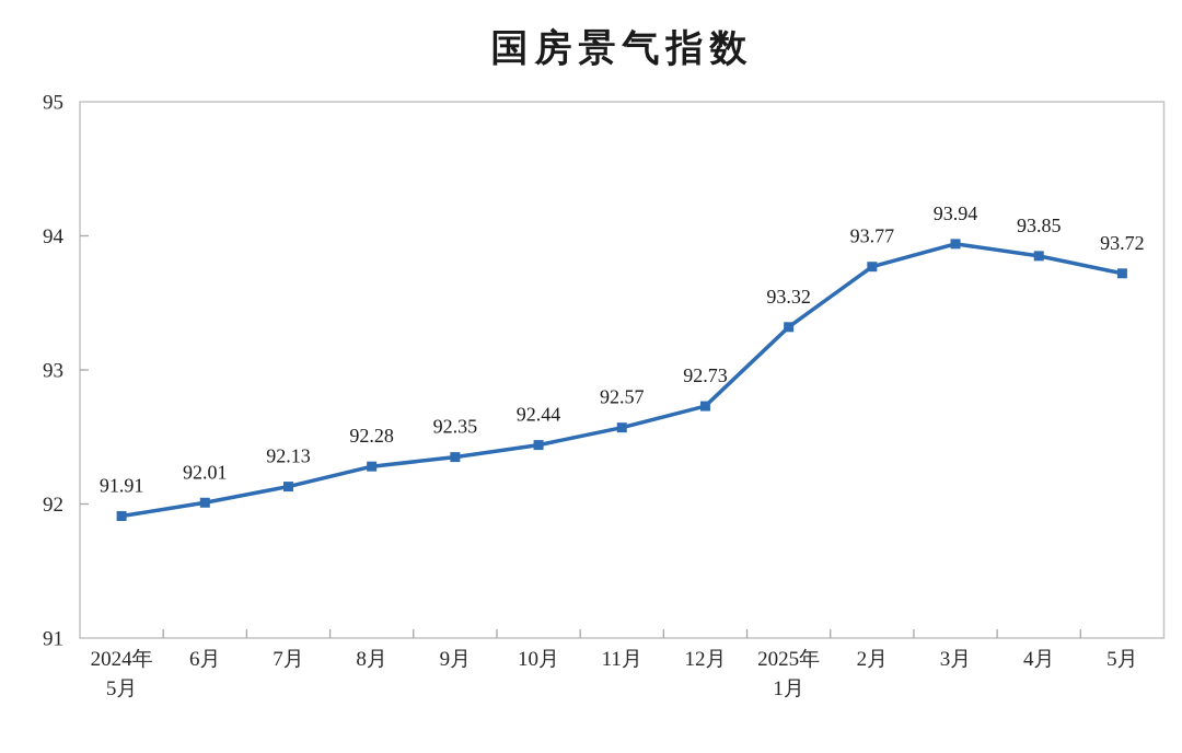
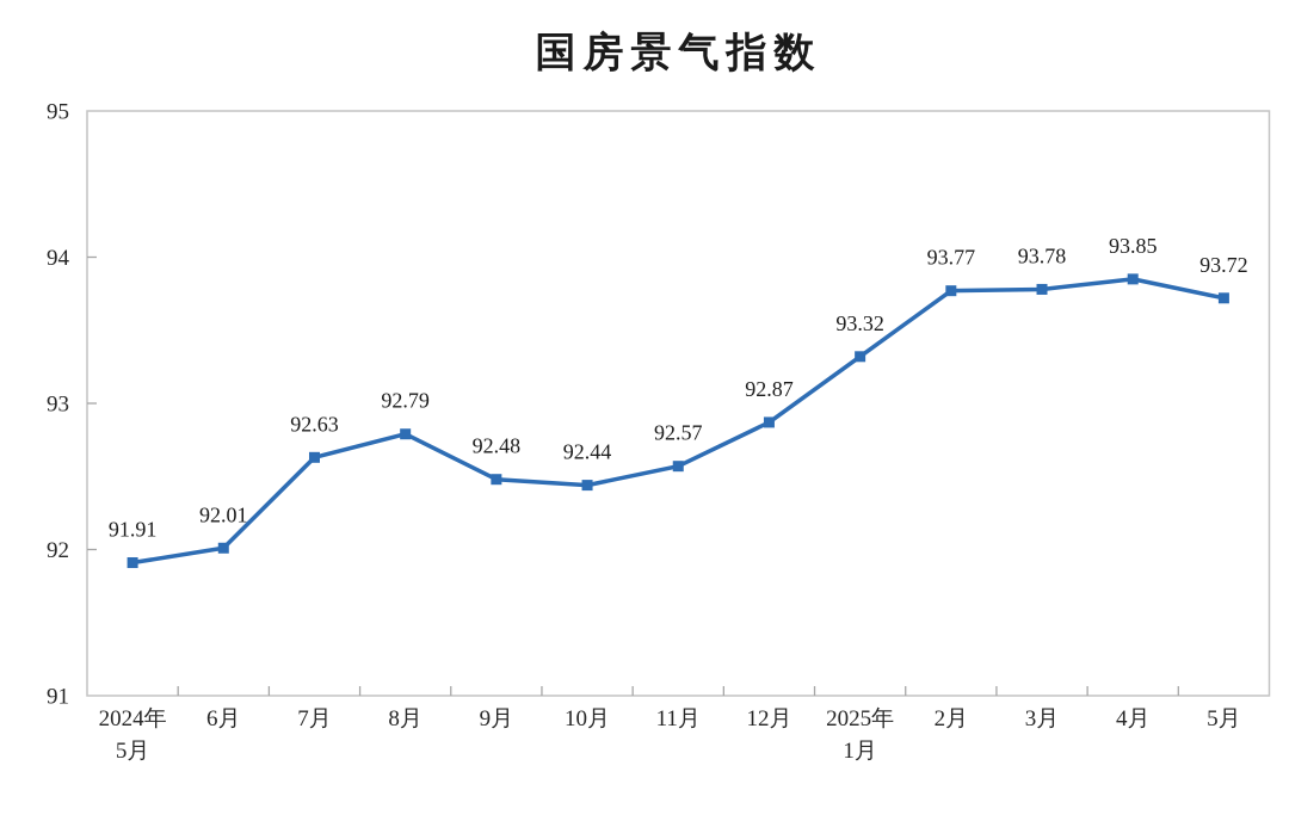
7月: 92.13 -> 92.63
8月: 92.28 -> 92.79
9月: 92.35 -> 92.48
12月: 92.73 -> 92.87
3月: 93.94 -> 93.78
